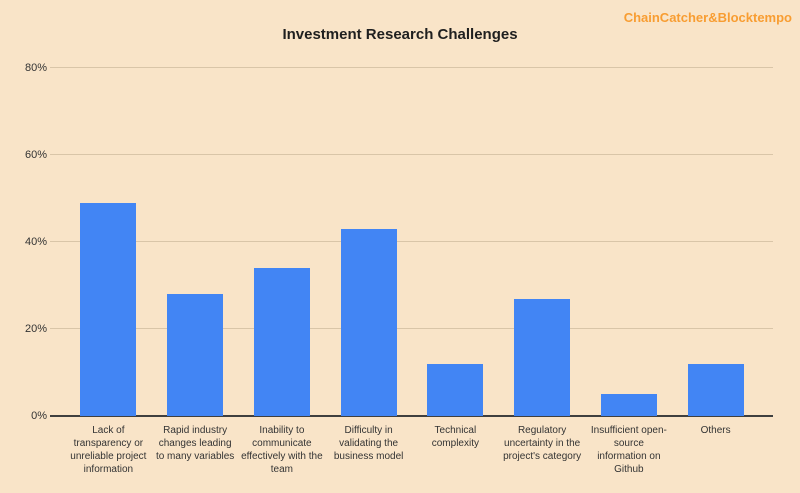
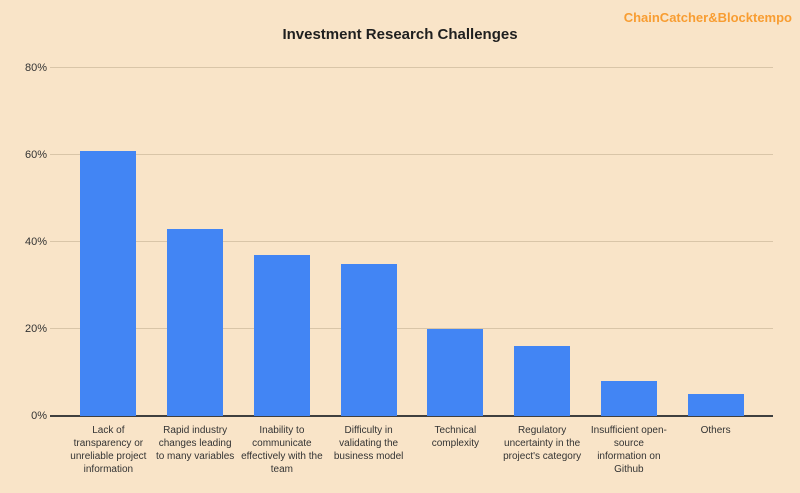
Lack of transparency or unreliable project information: 49% -> 61%
Rapid industry changes leading to many variables: 28% -> 43%
Inability to communicate effectively with the team: 34% -> 37%
Difficulty in validating the business model: 43% -> 35%
Technical complexity: 12% -> 20%
Regulatory uncertainty in the project's category: 27% -> 16%
Insufficient open-source information on Github: 5% -> 8%
Others: 12% -> 5%
